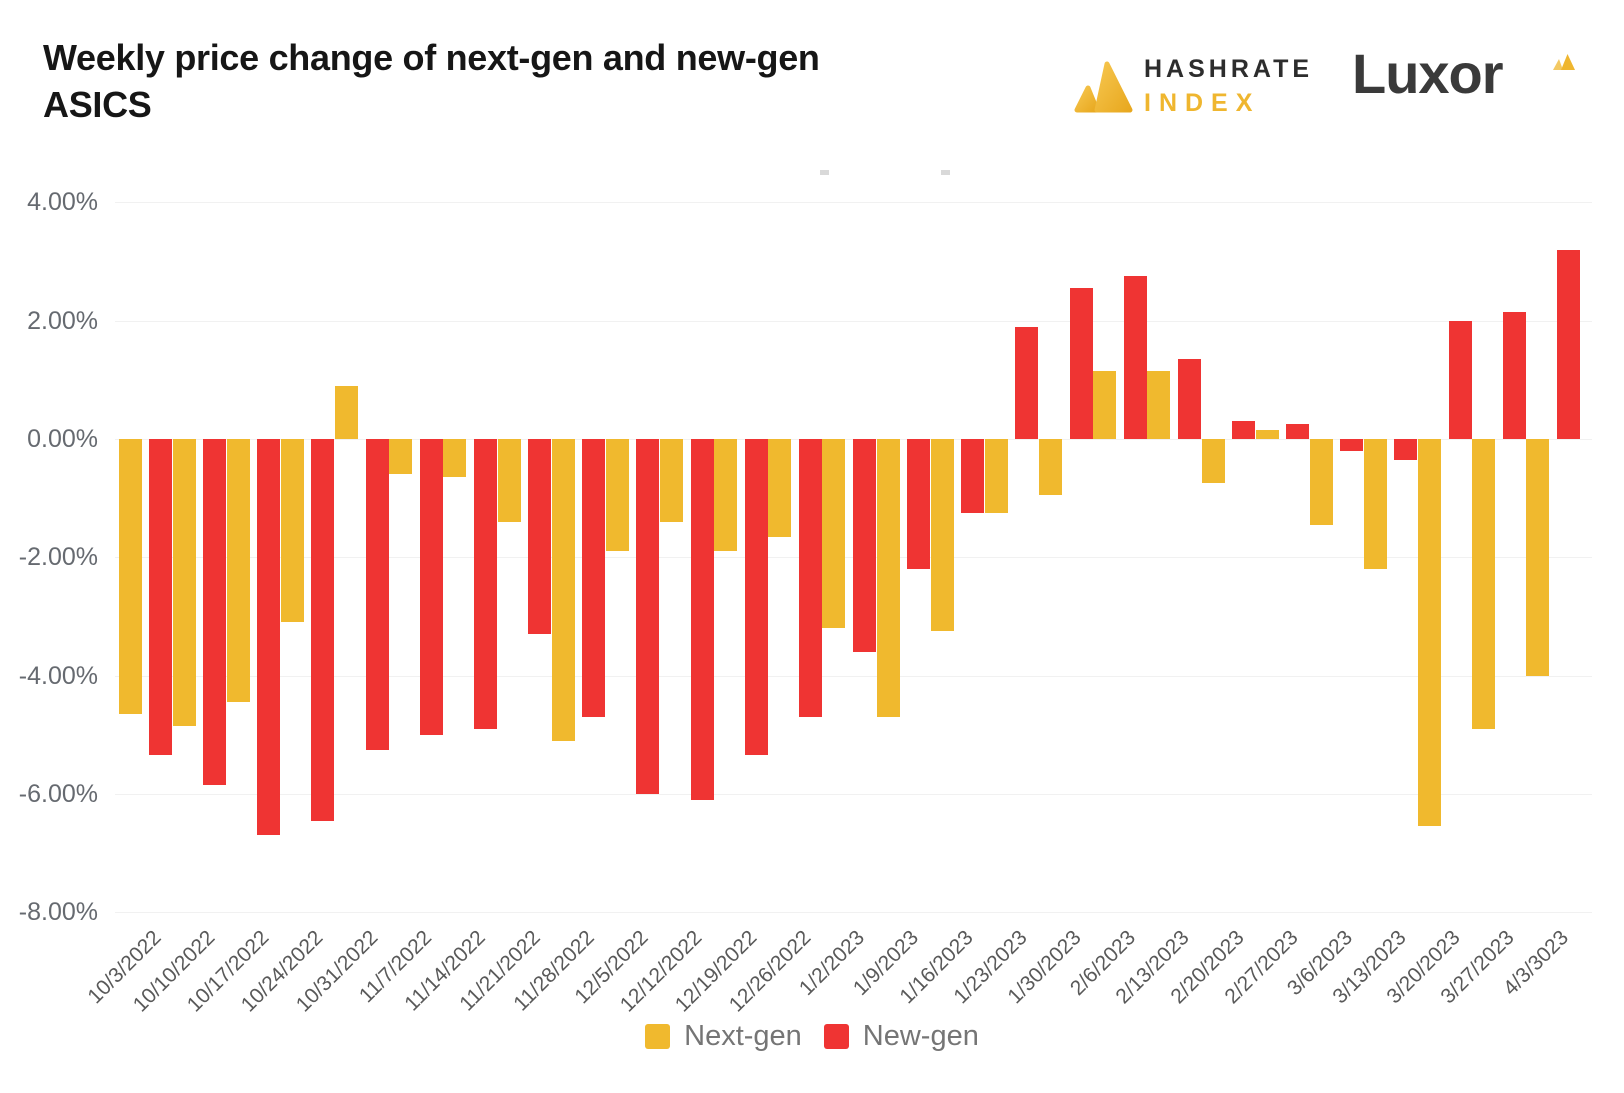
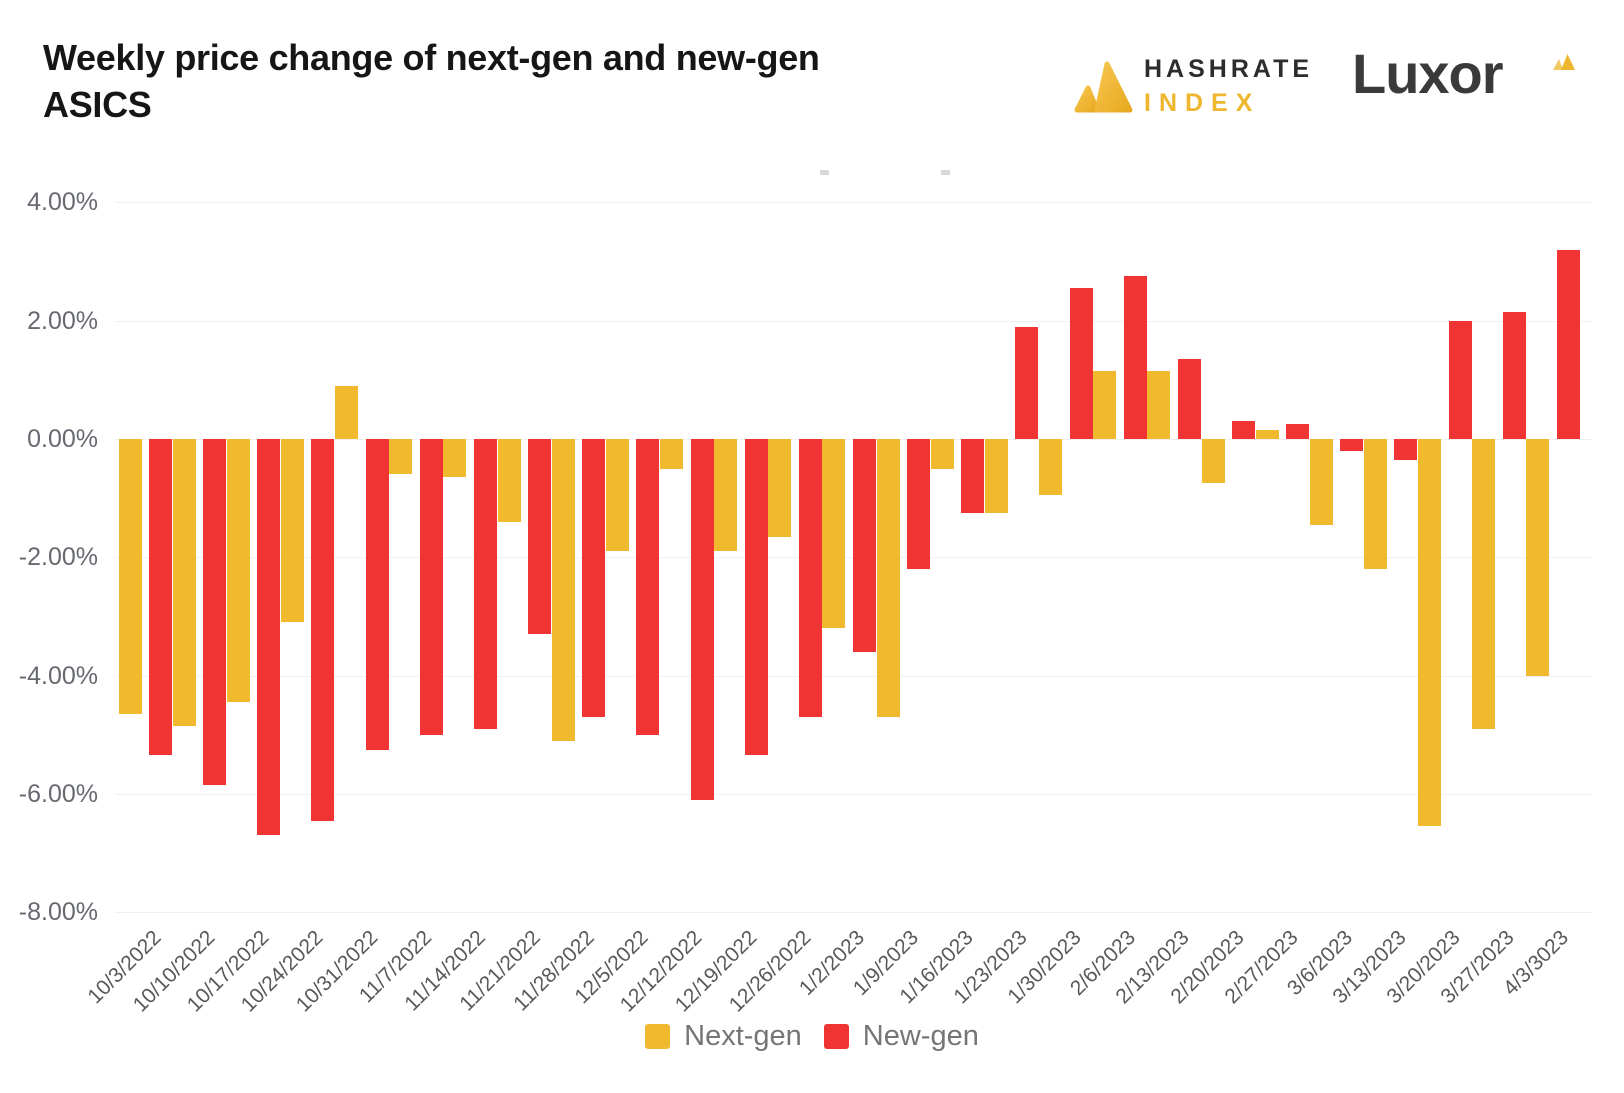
New-gen/12/5/2022: -6.0% -> -5.0%
Next-gen/12/12/2022: -1.4% -> -0.5%
Next-gen/1/16/2023: -3.2% -> -0.5%
